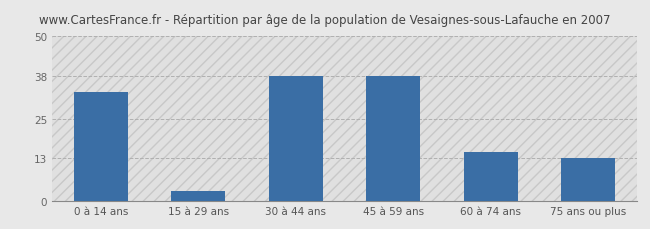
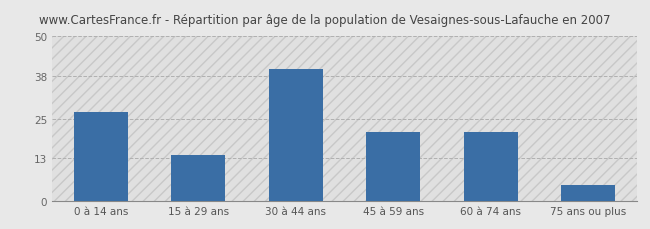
0 à 14 ans: 33 -> 27
15 à 29 ans: 3 -> 14
30 à 44 ans: 38 -> 40
45 à 59 ans: 38 -> 21
60 à 74 ans: 15 -> 21
75 ans ou plus: 13 -> 5
